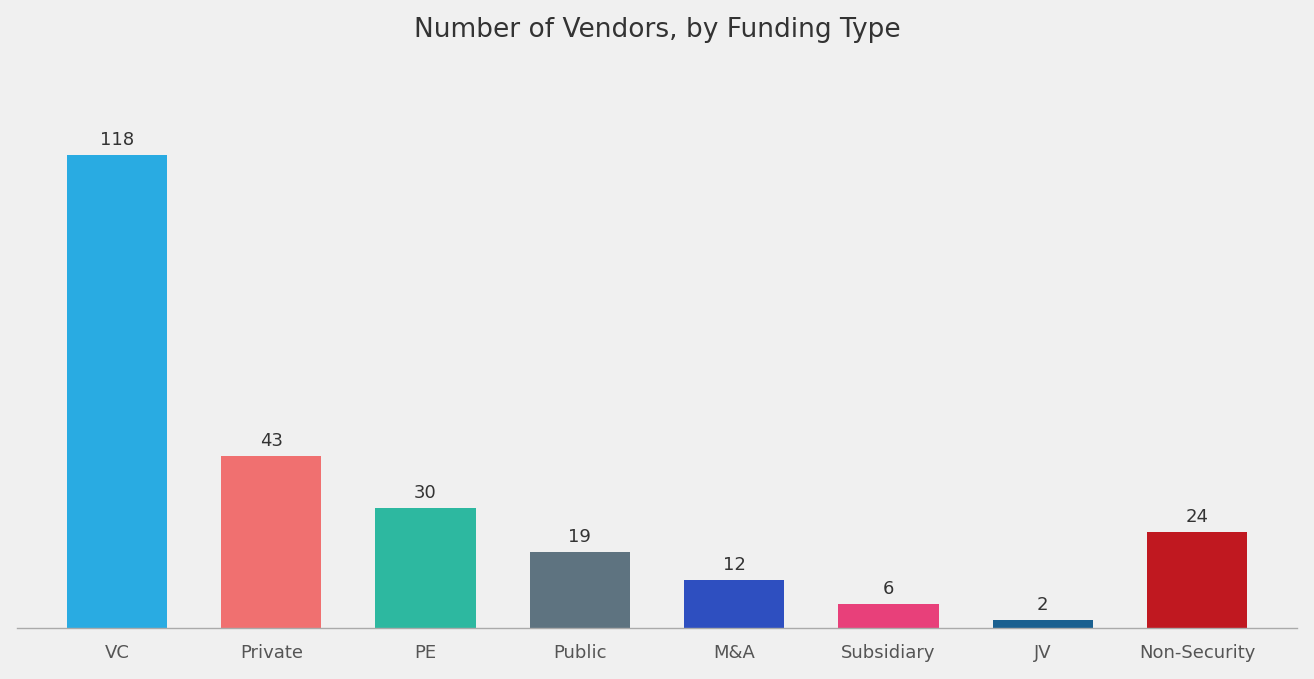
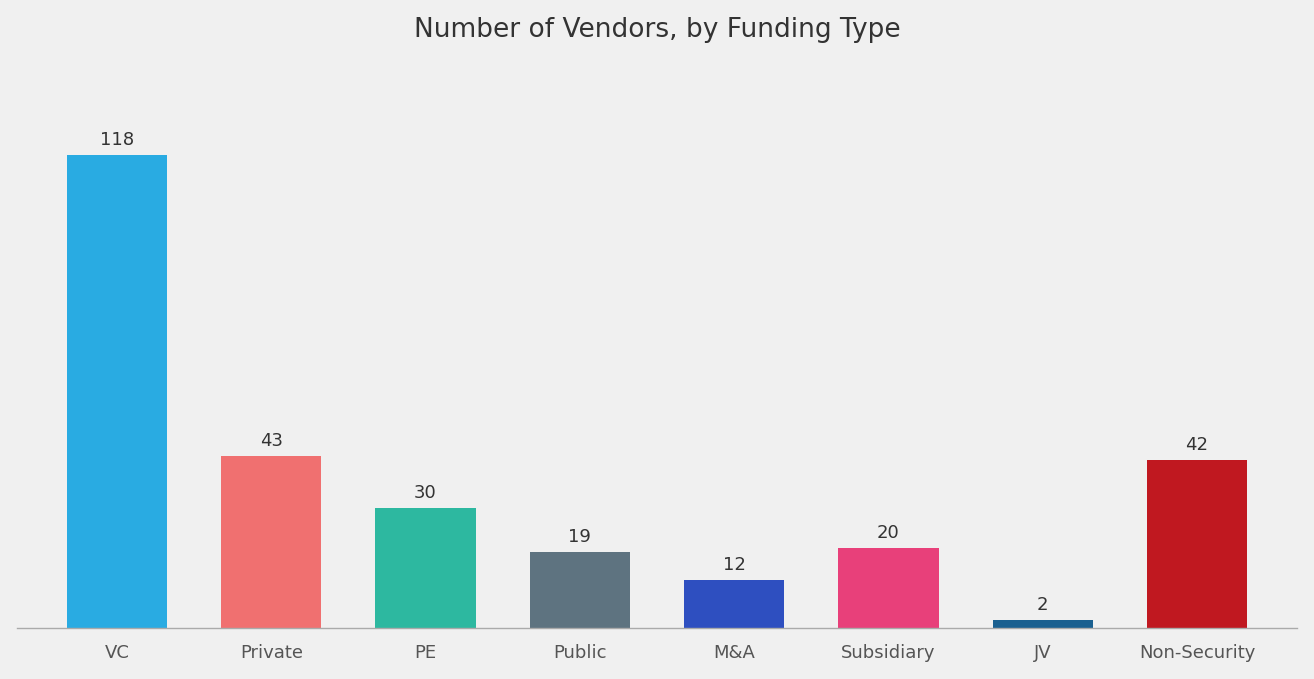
Subsidiary: 6 -> 20
Non-Security: 24 -> 42
